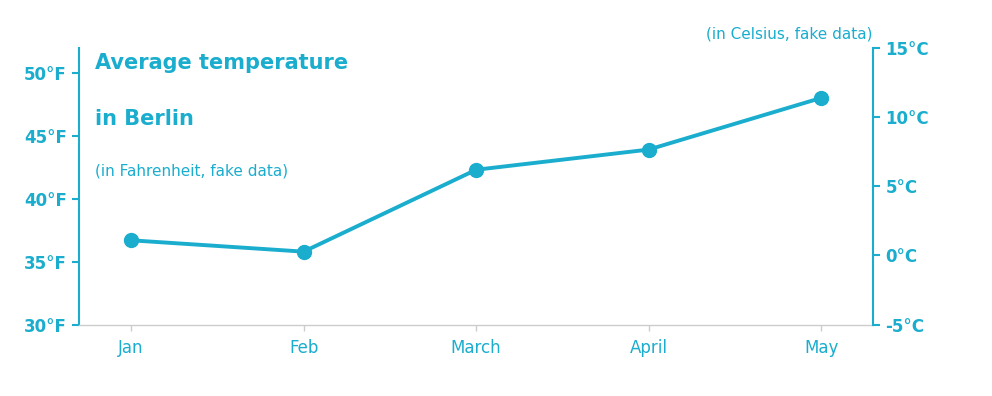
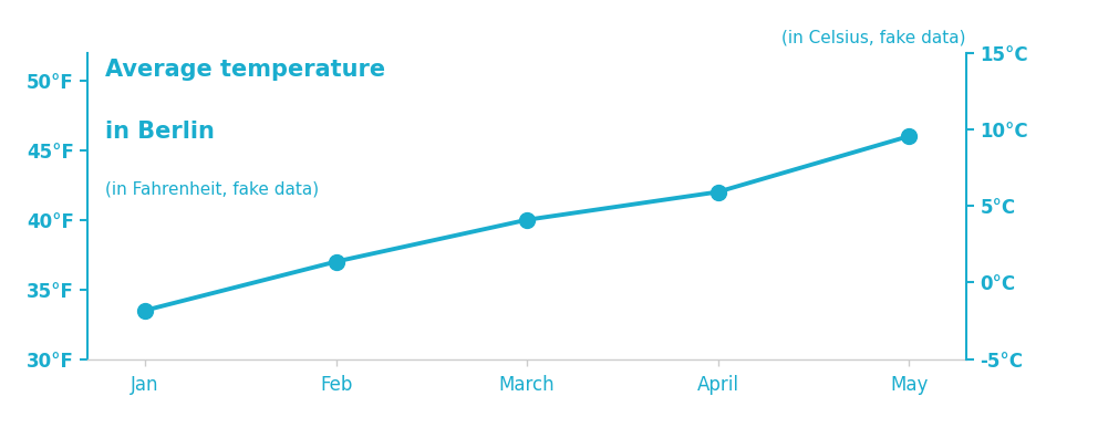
Jan: 36.7°F -> 33.5°F
Feb: 35.8°F -> 37.0°F
March: 42.3°F -> 40.0°F
April: 43.9°F -> 42.0°F
May: 48.0°F -> 46.0°F
